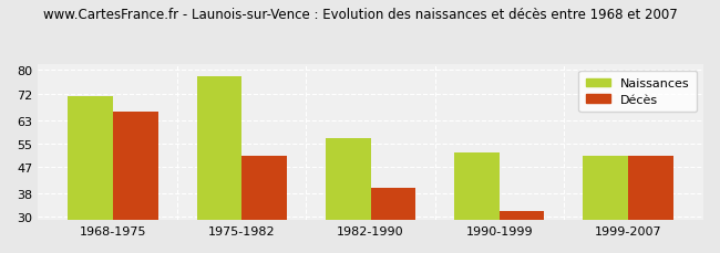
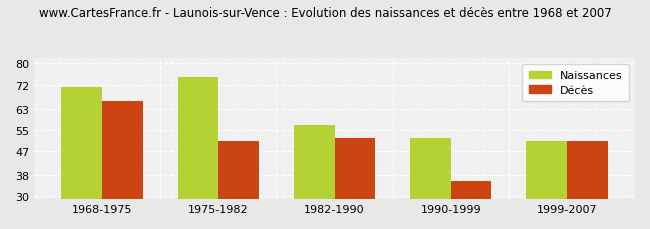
Naissances/1975-1982: 78 -> 75
Décès/1982-1990: 40 -> 52
Décès/1990-1999: 32 -> 36
